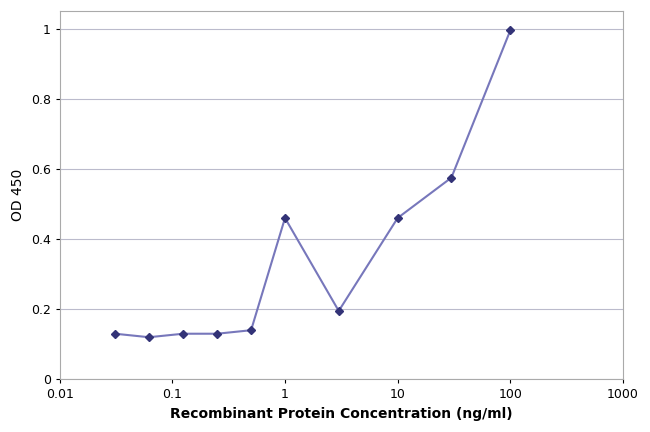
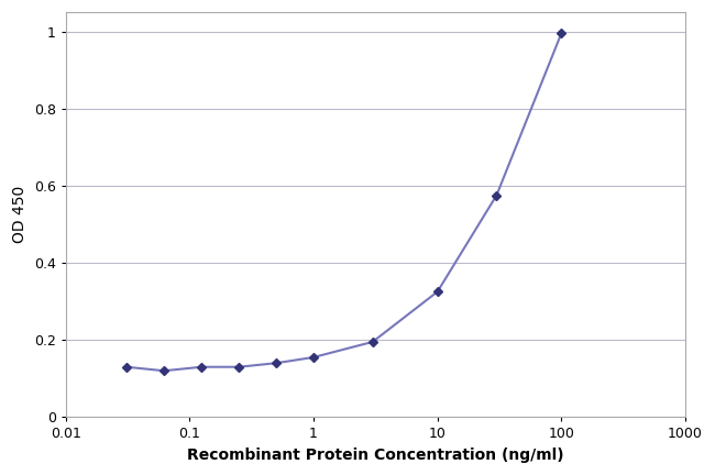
1: 0.460 -> 0.155
10: 0.460 -> 0.325
